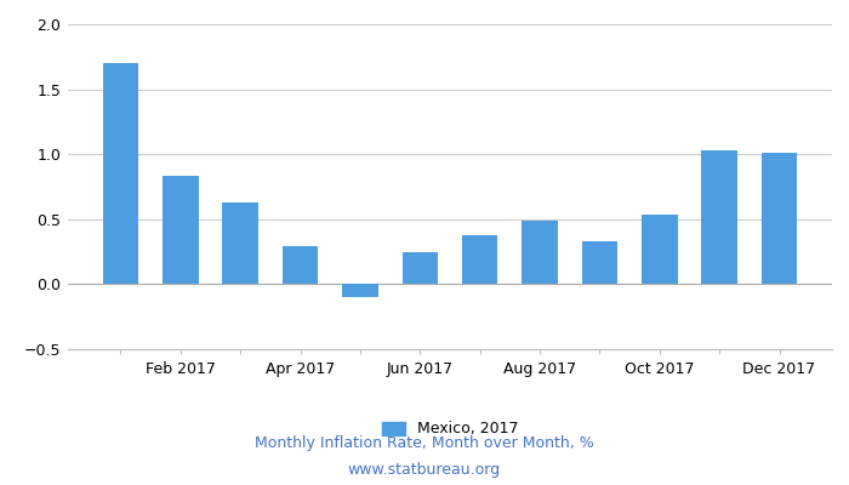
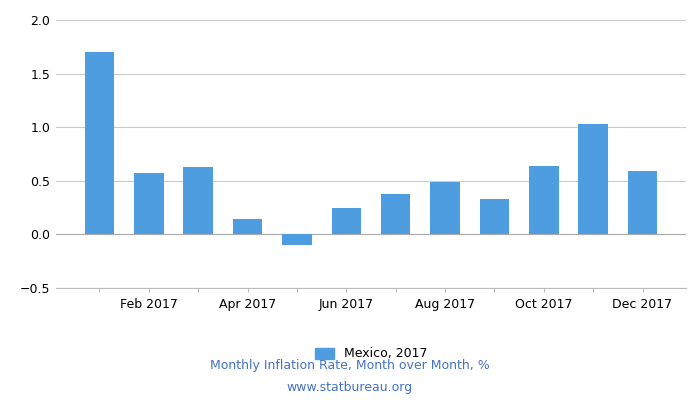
Feb 2017: 0.83 -> 0.57
Apr 2017: 0.29 -> 0.14
Oct 2017: 0.54 -> 0.64
Dec 2017: 1.01 -> 0.59
